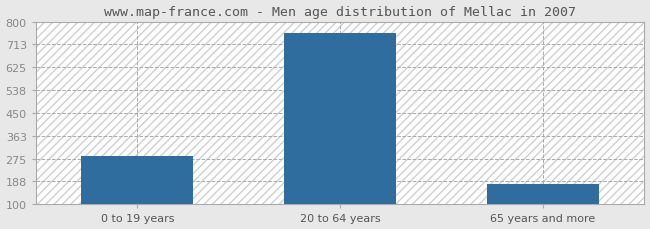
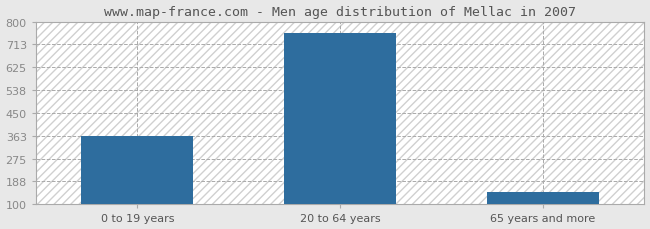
0 to 19 years: 285 -> 363
65 years and more: 180 -> 148
